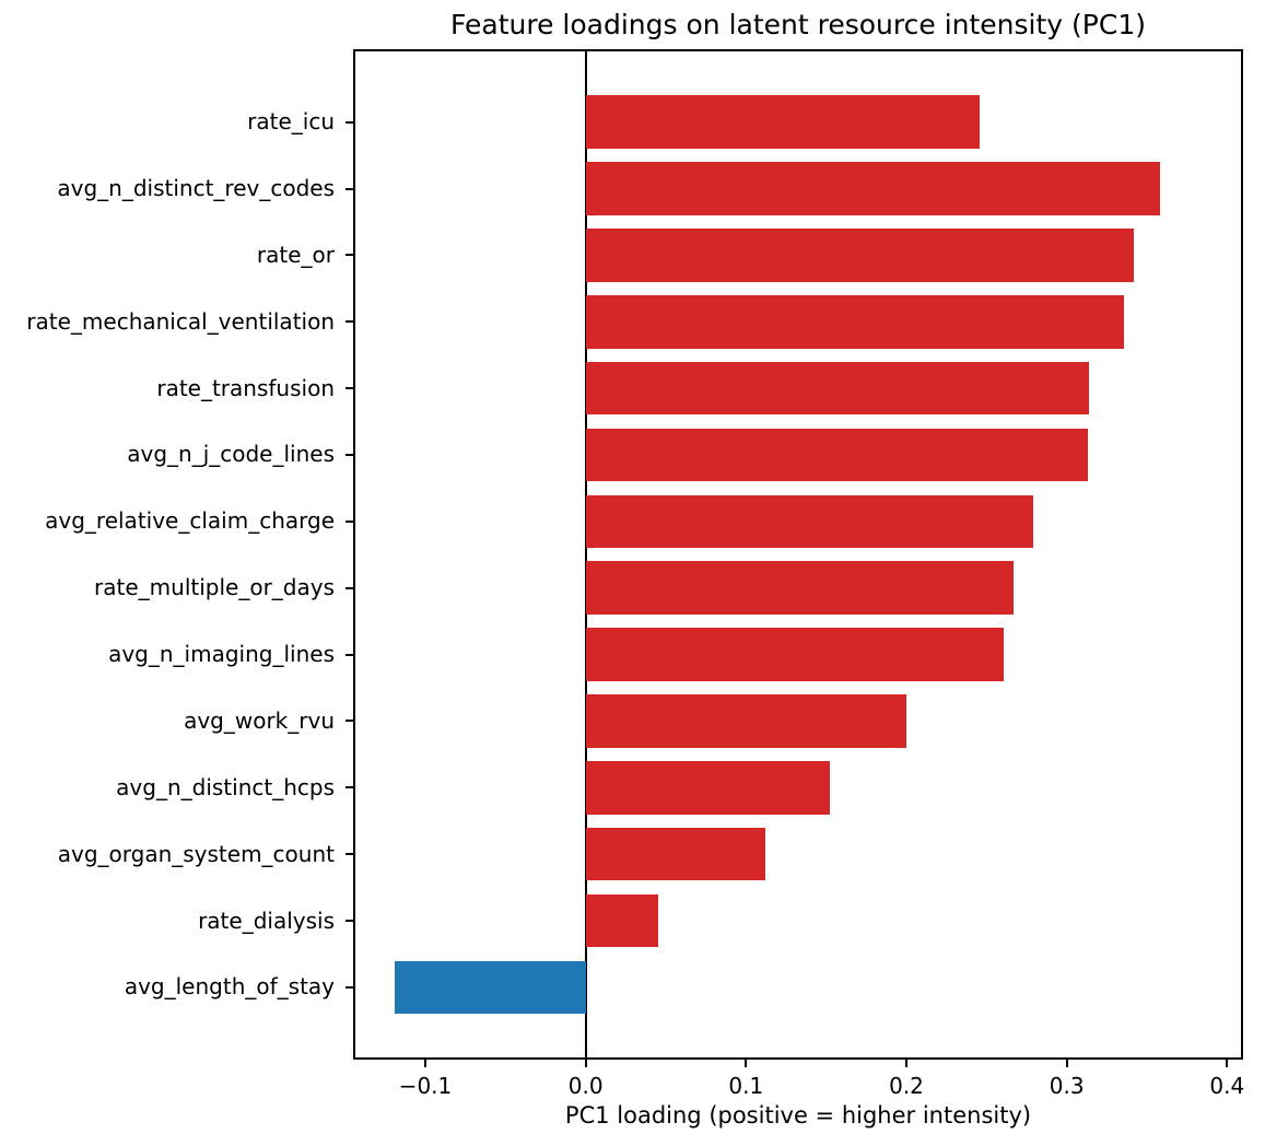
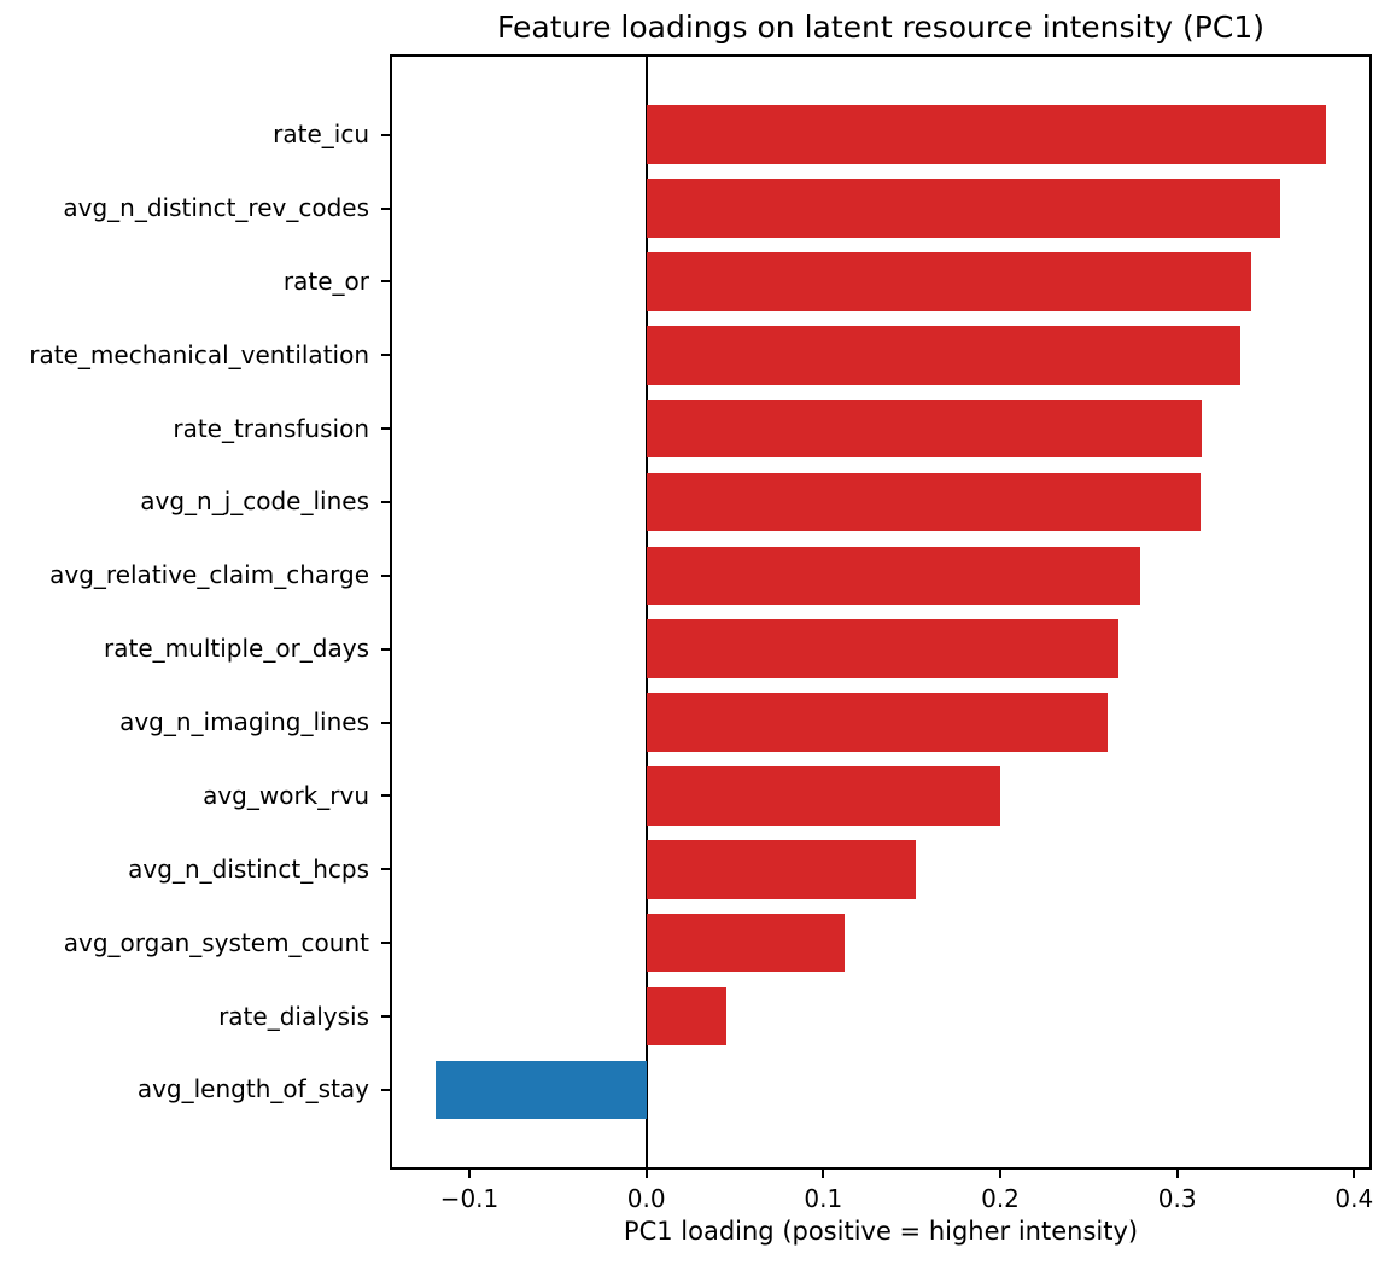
rate_icu: 0.246 -> 0.384
